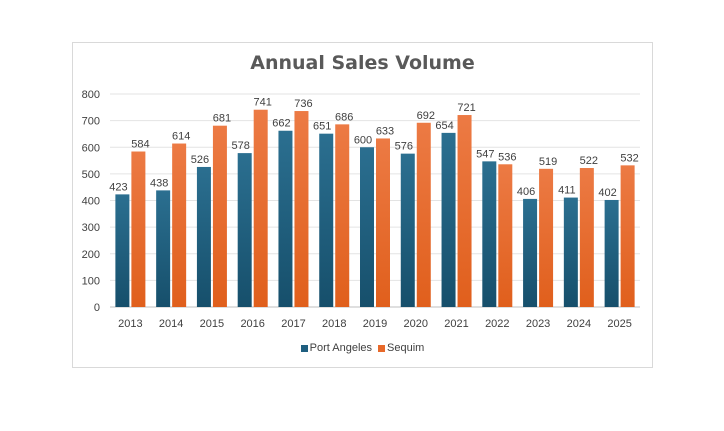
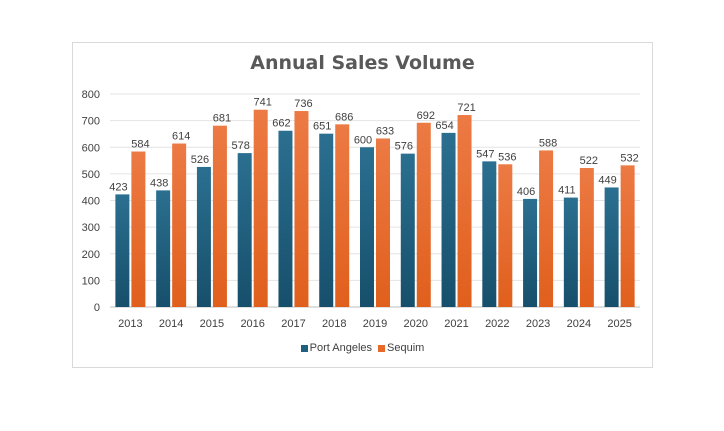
Sequim/2023: 519 -> 588
Port Angeles/2025: 402 -> 449
